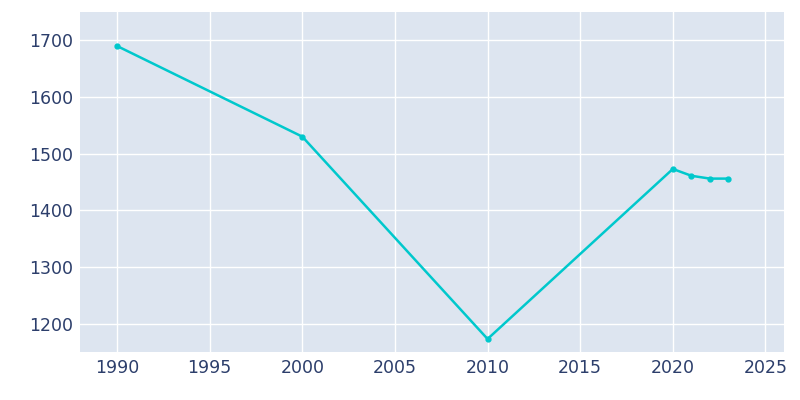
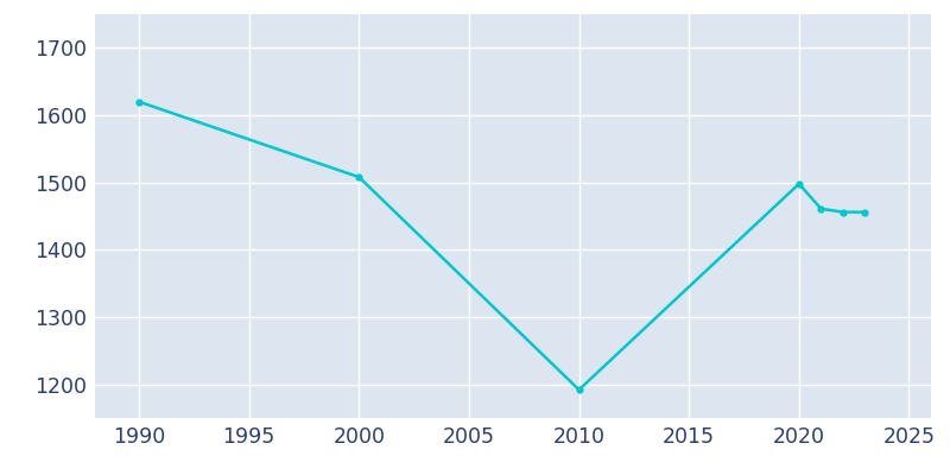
1990: 1690 -> 1620
2000: 1530 -> 1508
2010: 1173 -> 1192
2020: 1473 -> 1498
